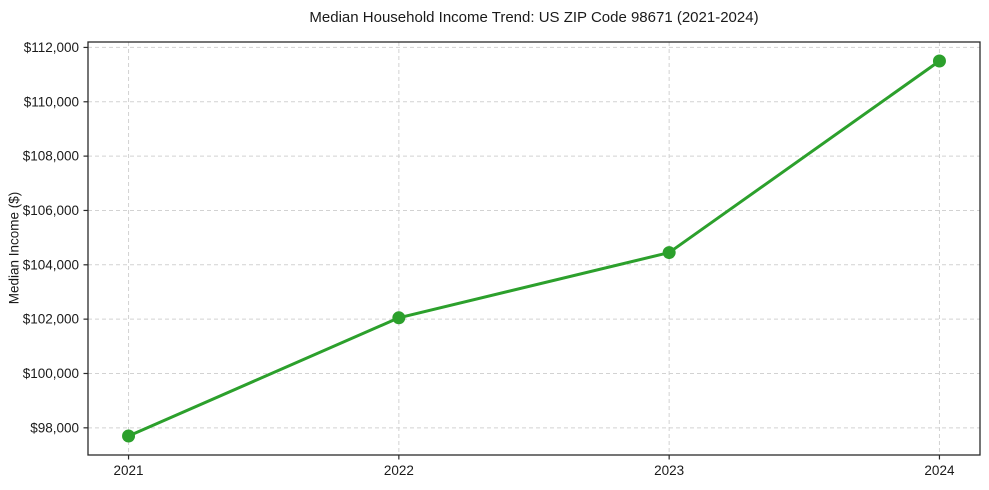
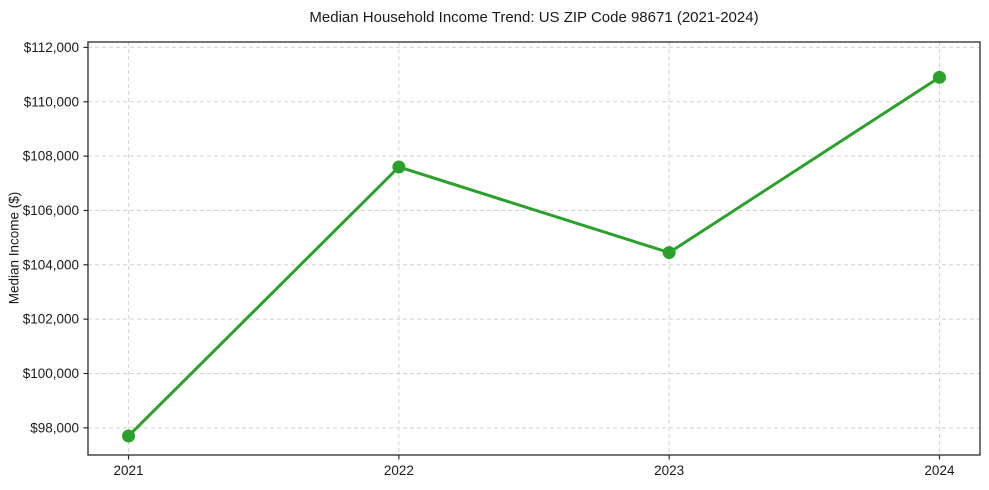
2022: $102000 -> $107600
2024: $111500 -> $110900
